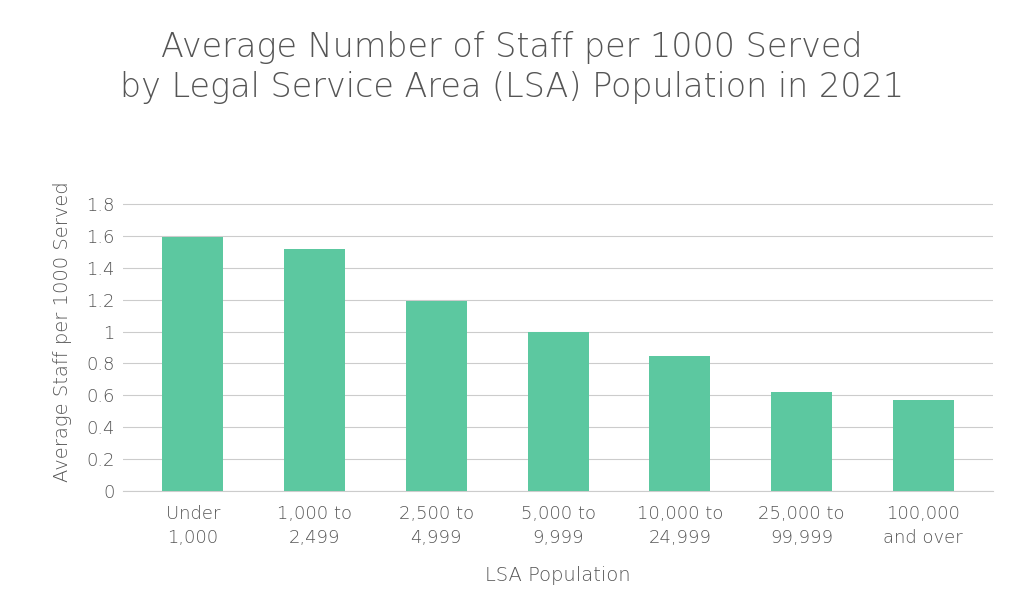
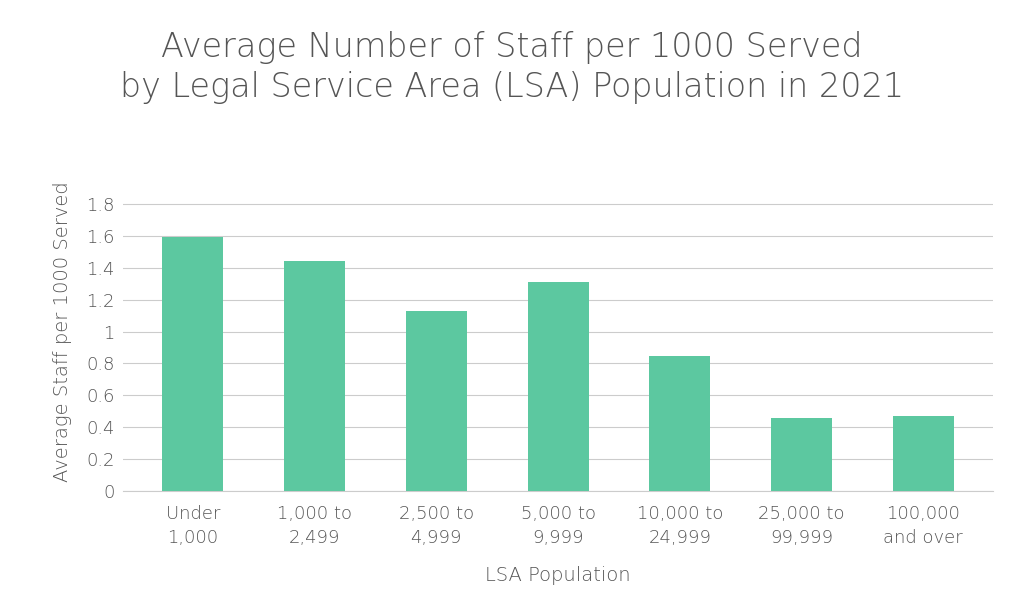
1,000 to 2,499: 1.52 -> 1.44
2,500 to 4,999: 1.19 -> 1.13
5,000 to 9,999: 1.00 -> 1.31
25,000 to 99,999: 0.62 -> 0.46
100,000 and over: 0.57 -> 0.47
